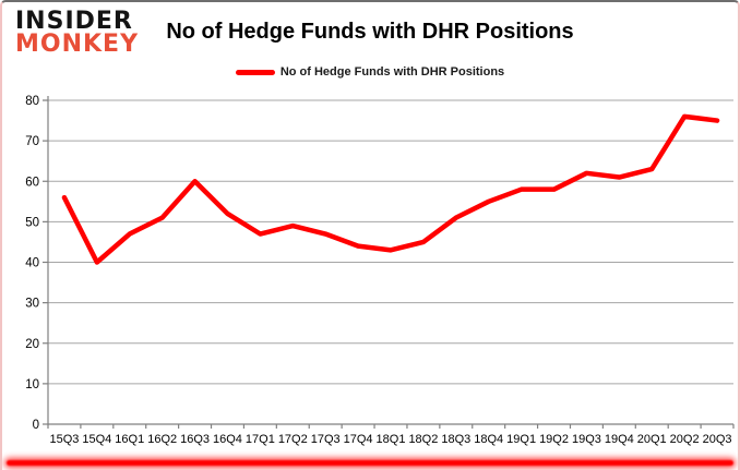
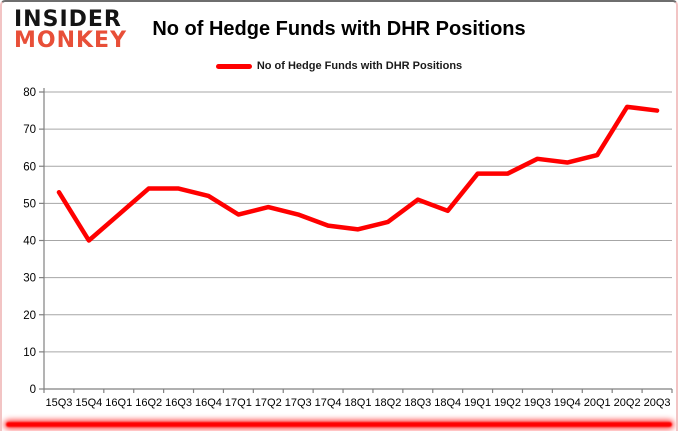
15Q3: 56 -> 53
16Q2: 51 -> 54
16Q3: 60 -> 54
18Q4: 55 -> 48
